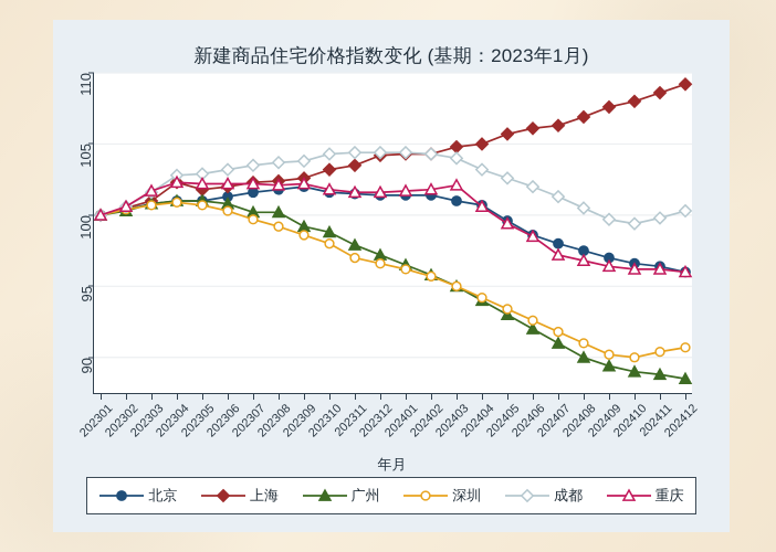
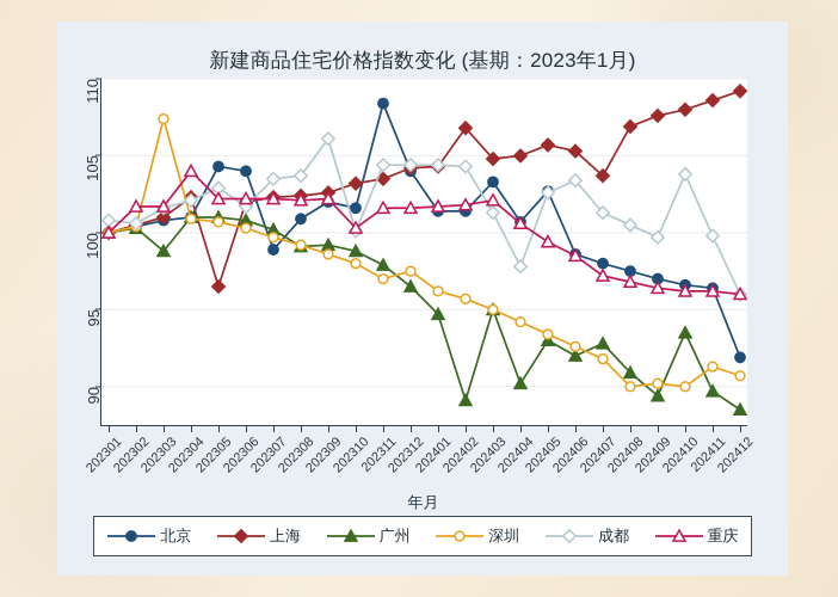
成都/202301: 100.0 -> 100.8
重庆/202302: 100.6 -> 101.7
广州/202303: 100.8 -> 98.8
深圳/202303: 100.7 -> 107.4
成都/202304: 102.8 -> 102.1
重庆/202304: 102.3 -> 104.0
北京/202305: 101.0 -> 104.3
上海/202305: 101.8 -> 96.5
北京/202306: 101.3 -> 104.0
成都/202306: 103.2 -> 101.7
北京/202307: 101.6 -> 98.9
北京/202308: 101.8 -> 100.9
广州/202308: 100.2 -> 99.1
成都/202309: 103.8 -> 106.1
成都/202310: 104.3 -> 100.1
重庆/202310: 101.8 -> 100.3
北京/202311: 101.5 -> 108.4
北京/202312: 101.4 -> 104.0
广州/202312: 97.2 -> 96.5
深圳/202312: 96.6 -> 97.5
广州/202401: 96.5 -> 94.7
上海/202402: 104.3 -> 106.8
广州/202402: 95.8 -> 89.1
北京/202403: 101.0 -> 103.3
成都/202403: 104.0 -> 101.3
广州/202404: 94.0 -> 90.2
成都/202404: 103.2 -> 97.8
北京/202405: 99.6 -> 102.7
上海/202406: 106.1 -> 105.3
成都/202406: 102.0 -> 103.4
上海/202407: 106.3 -> 103.7
广州/202407: 91.0 -> 92.8
广州/202408: 90.0 -> 90.9
深圳/202408: 91.0 -> 90.0
广州/202410: 89.0 -> 93.5
成都/202410: 99.4 -> 103.8
广州/202411: 88.8 -> 89.7
深圳/202411: 90.4 -> 91.3
北京/202412: 96.0 -> 91.9
成都/202412: 100.3 -> 96.0
